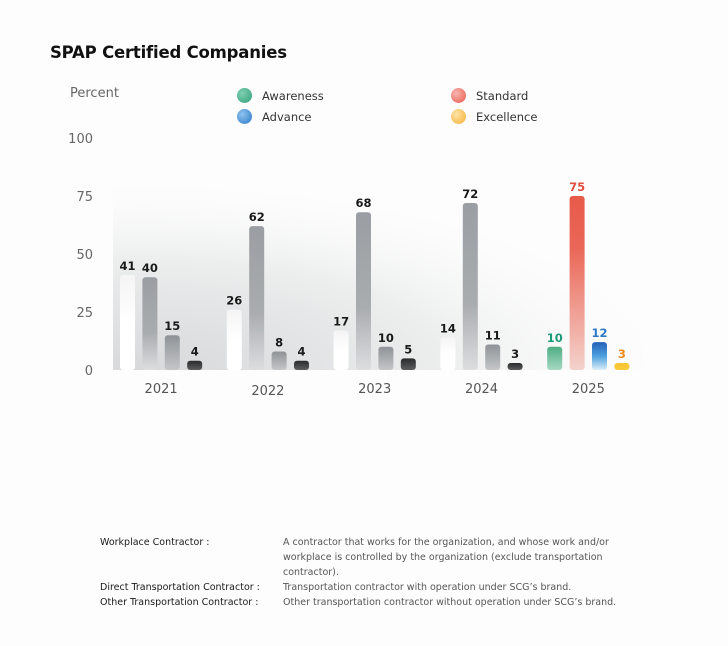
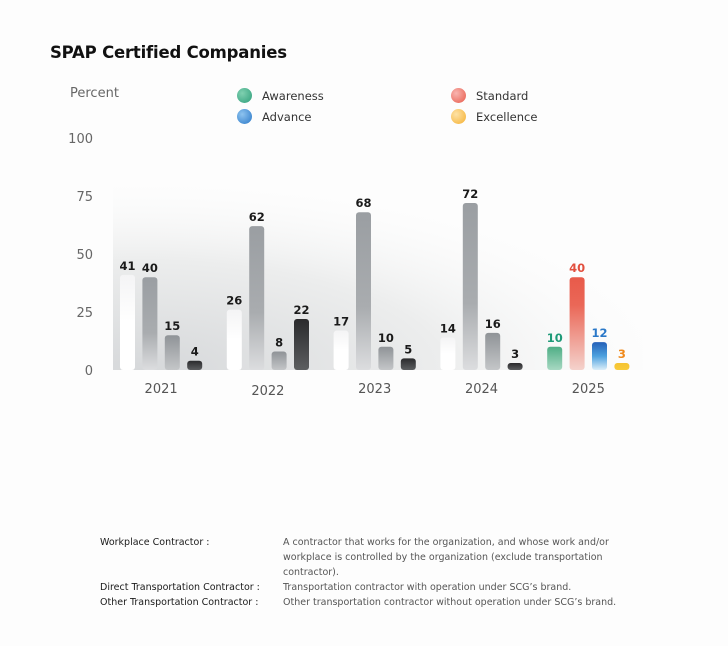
Excellence/2022: 4 -> 22
Advance/2024: 11 -> 16
Standard/2025: 75 -> 40
